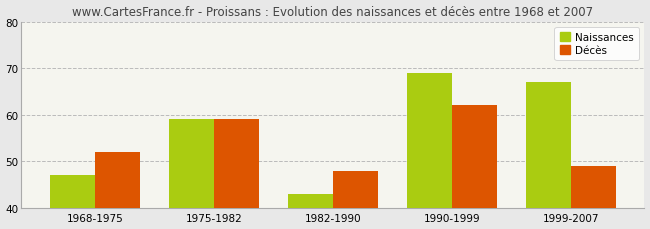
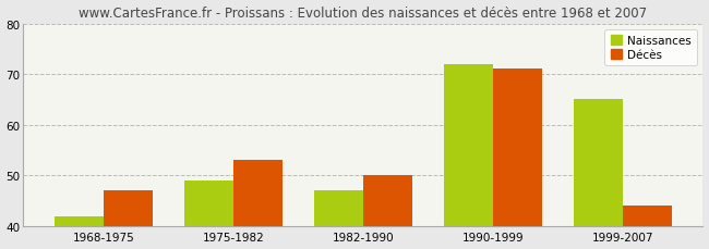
Naissances/1968-1975: 47 -> 42
Décès/1968-1975: 52 -> 47
Naissances/1975-1982: 59 -> 49
Décès/1975-1982: 59 -> 53
Naissances/1982-1990: 43 -> 47
Décès/1982-1990: 48 -> 50
Naissances/1990-1999: 69 -> 72
Décès/1990-1999: 62 -> 71
Naissances/1999-2007: 67 -> 65
Décès/1999-2007: 49 -> 44
